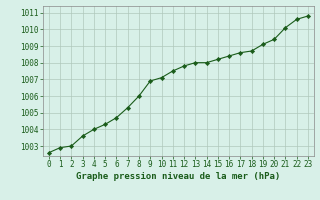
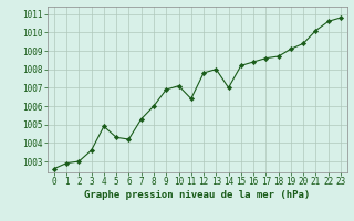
4: 1004.0 -> 1004.9
6: 1004.7 -> 1004.2
11: 1007.5 -> 1006.4
14: 1008.0 -> 1007.0
